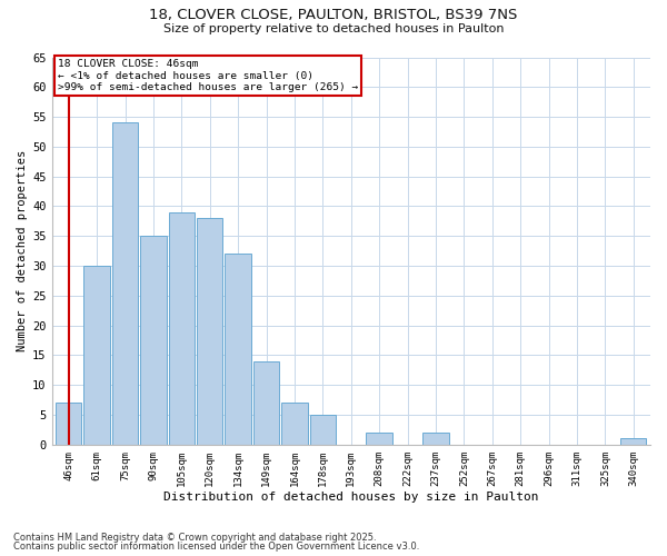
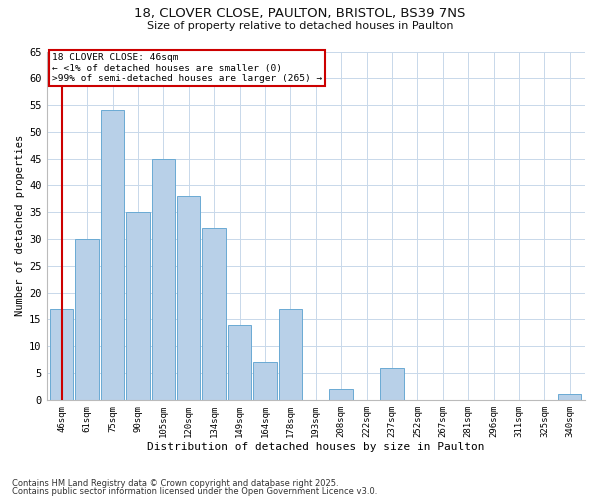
46sqm: 7 -> 17
105sqm: 39 -> 45
178sqm: 5 -> 17
237sqm: 2 -> 6
